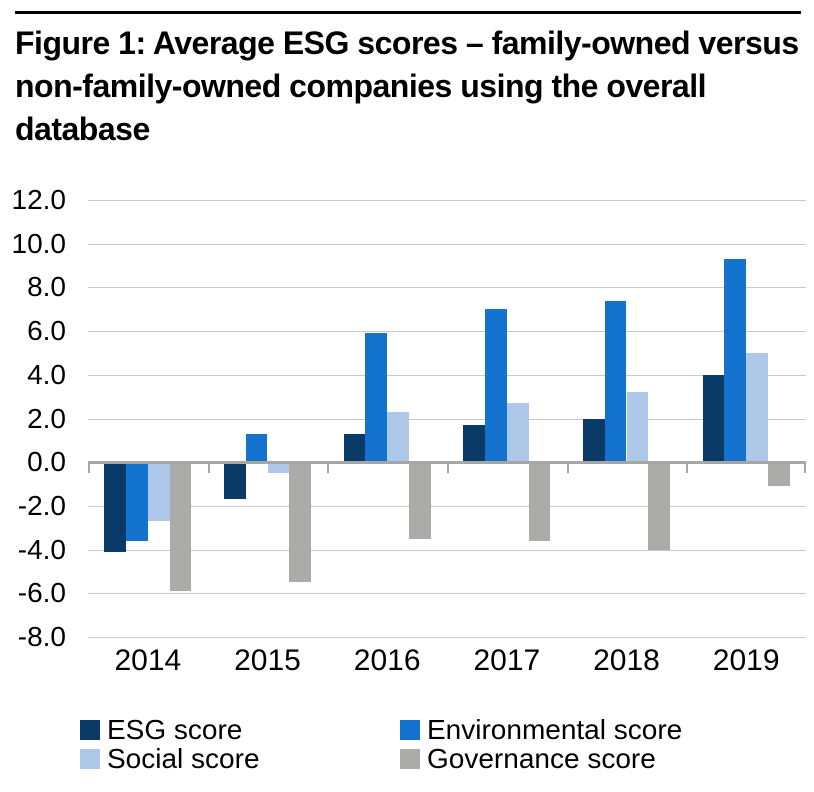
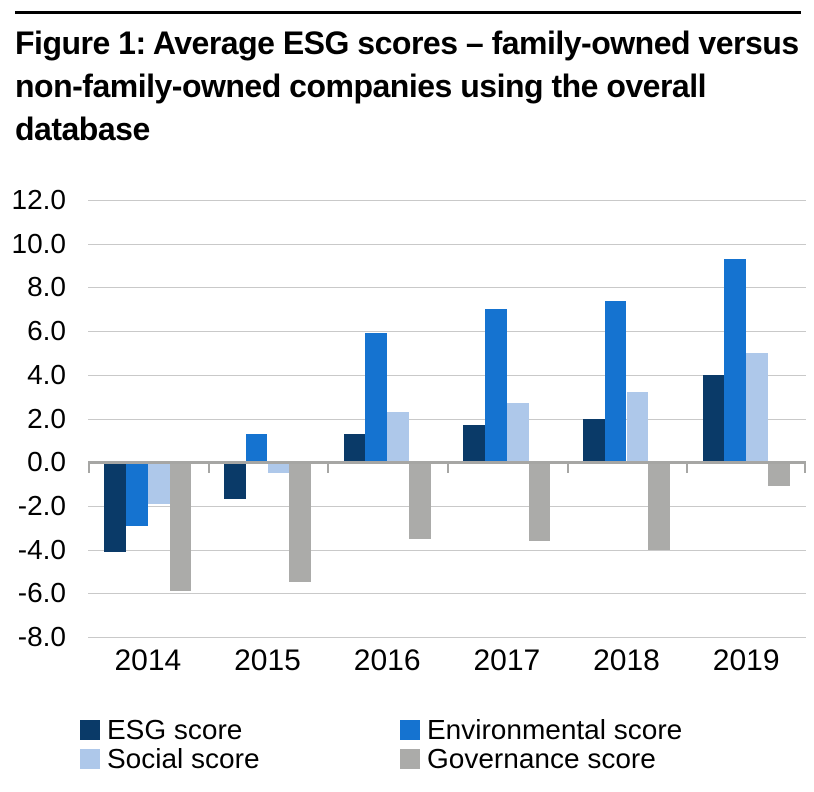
Environmental score/2014: -3.6 -> -2.9
Social score/2014: -2.7 -> -1.9
